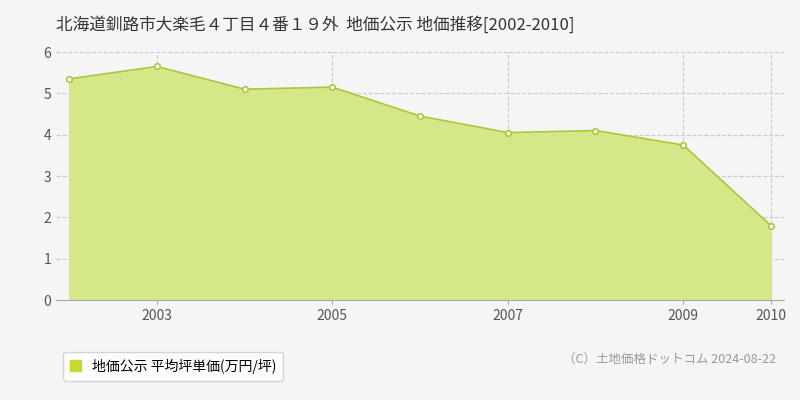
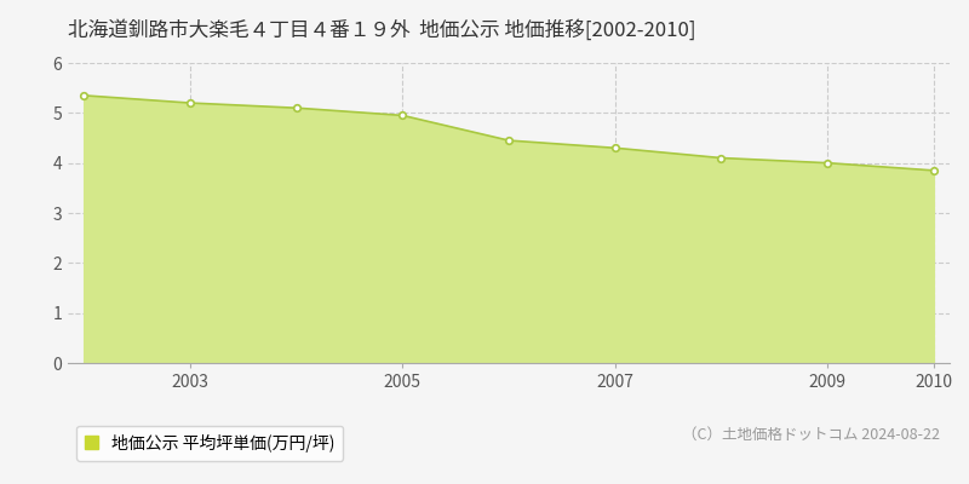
2003: 5.65 -> 5.20
2005: 5.15 -> 4.95
2007: 4.05 -> 4.30
2009: 3.75 -> 4.00
2010: 1.80 -> 3.85
